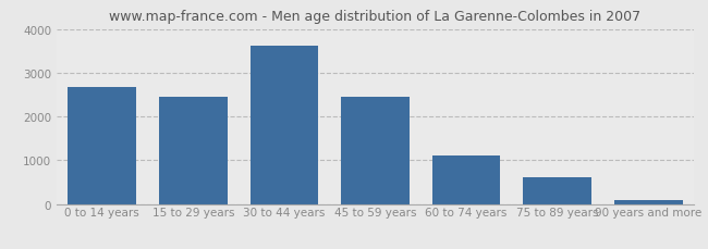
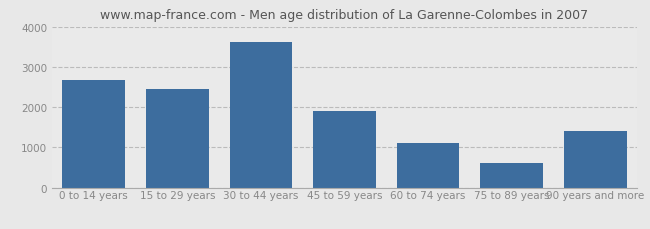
45 to 59 years: 2440 -> 1900
90 years and more: 100 -> 1400
